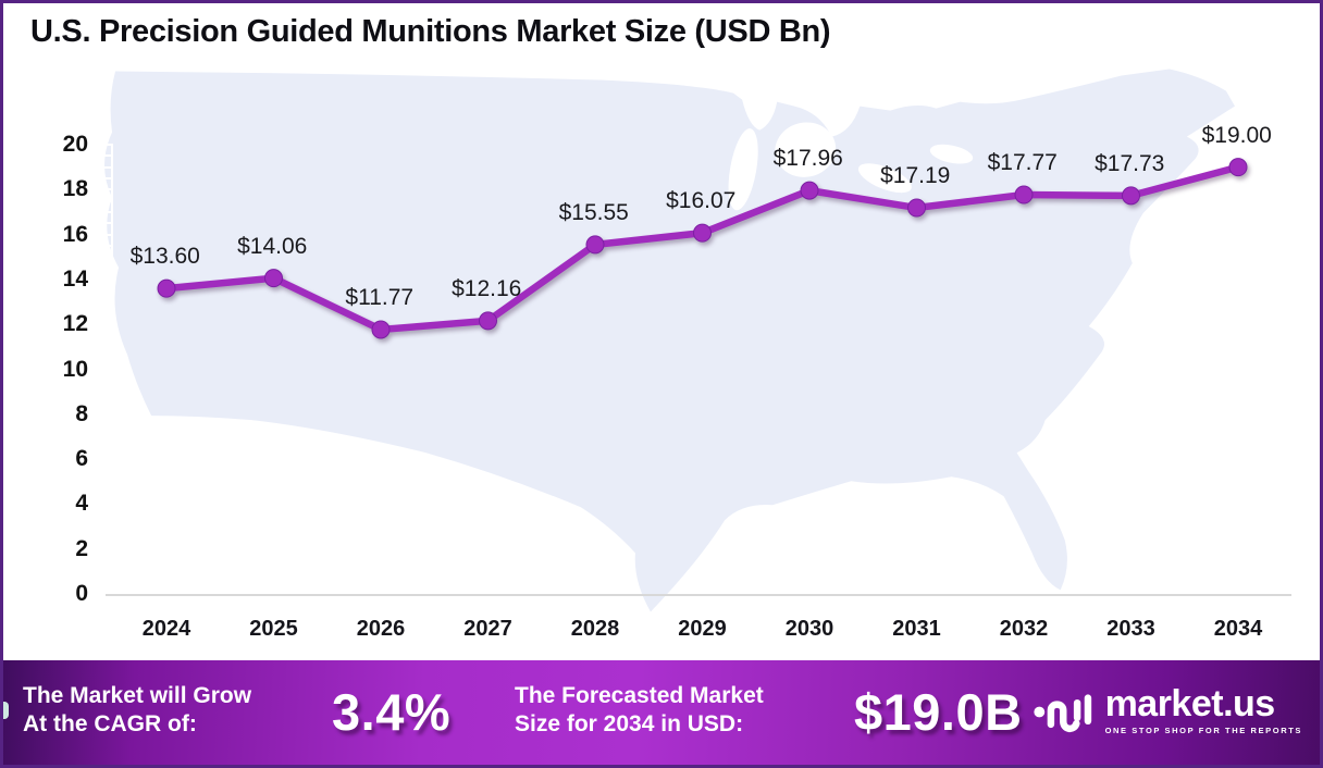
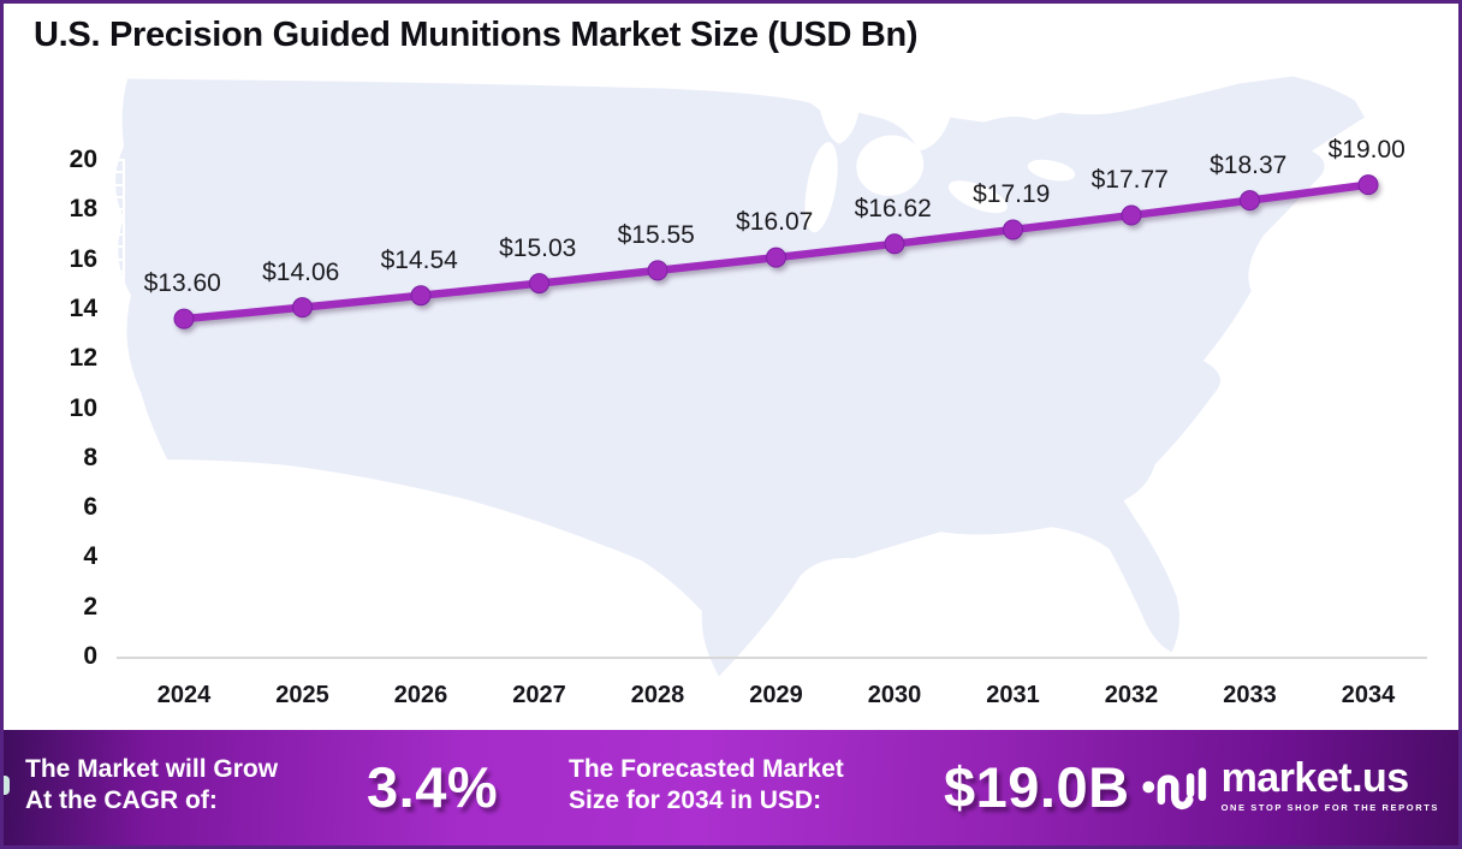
2026: $11.77 -> $14.54
2027: $12.16 -> $15.03
2030: $17.96 -> $16.62
2033: $17.73 -> $18.37
